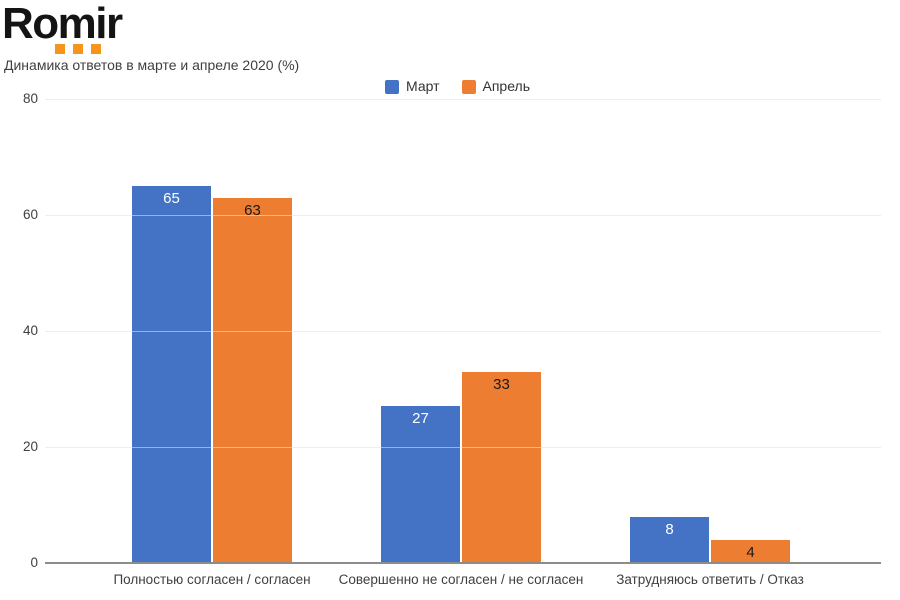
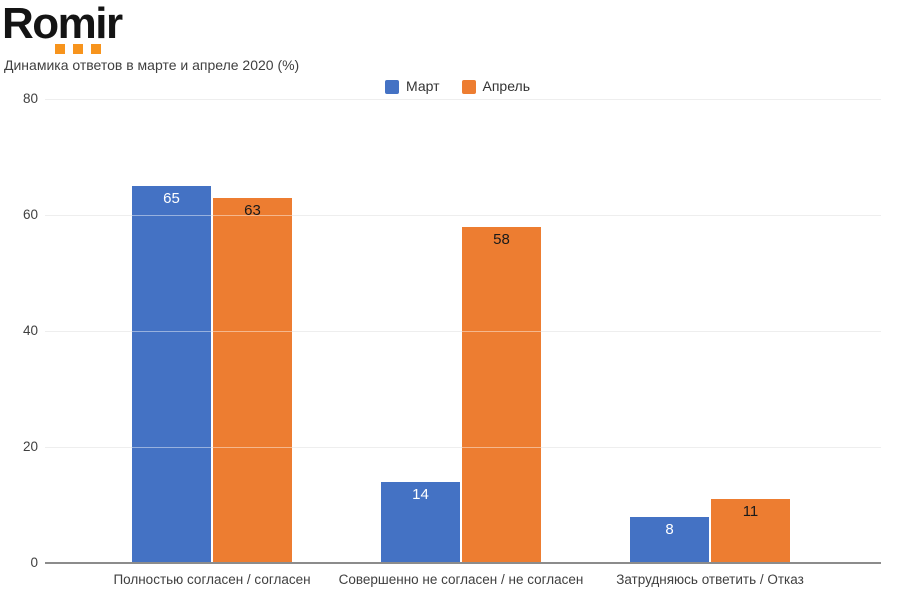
Март/Совершенно не согласен / не согласен: 27 -> 14
Апрель/Совершенно не согласен / не согласен: 33 -> 58
Апрель/Затрудняюсь ответить / Отказ: 4 -> 11
